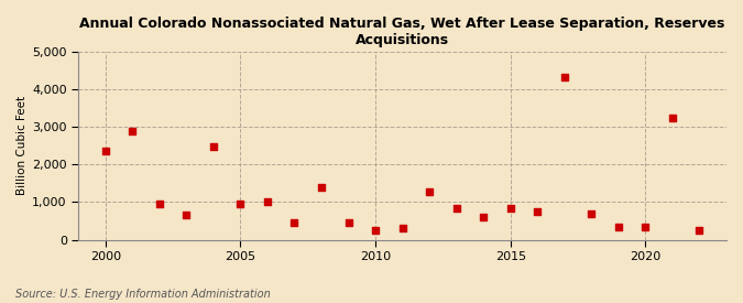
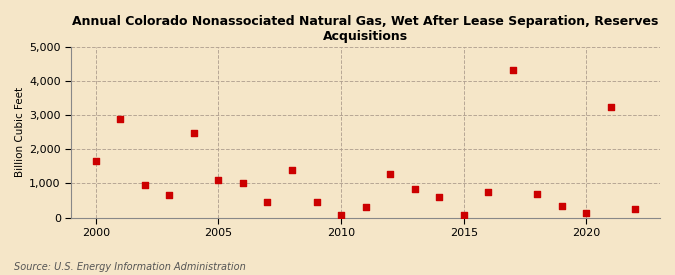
2000: 2,350 -> 1,650
2005: 950 -> 1,100
2010: 250 -> 70
2015: 850 -> 80
2020: 350 -> 120
